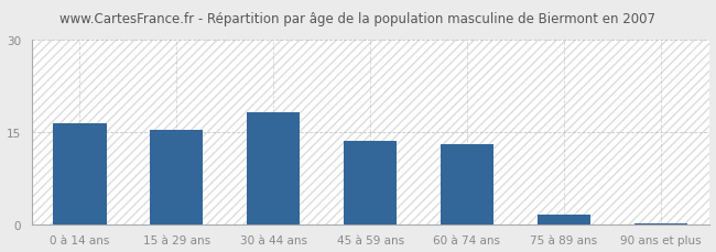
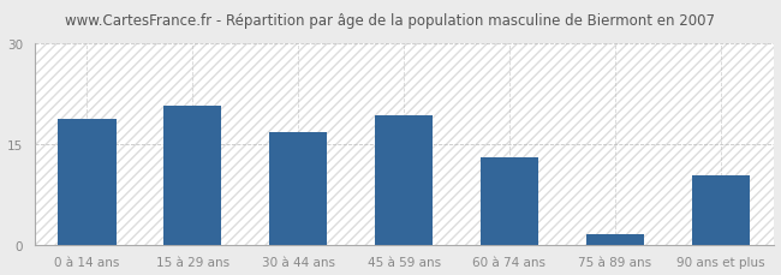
0 à 14 ans: 16.5 -> 18.8
15 à 29 ans: 15.4 -> 20.8
30 à 44 ans: 18.2 -> 16.8
45 à 59 ans: 13.5 -> 19.2
90 ans et plus: 0.1 -> 10.4
